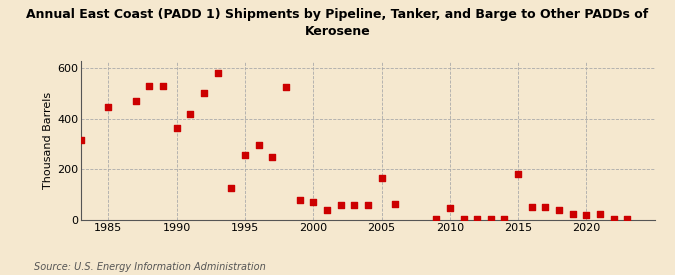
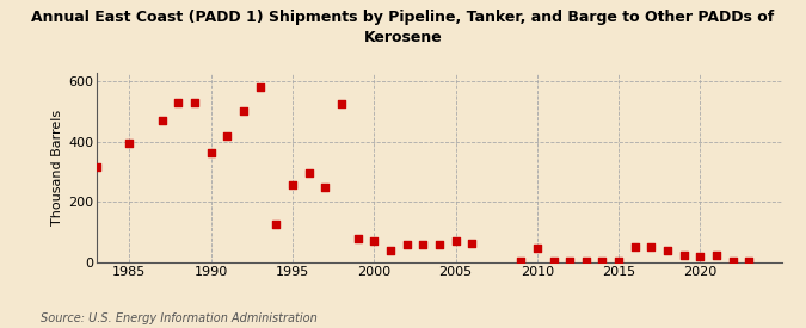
1985: 445 -> 395
2005: 165 -> 70
2015: 180 -> 5
